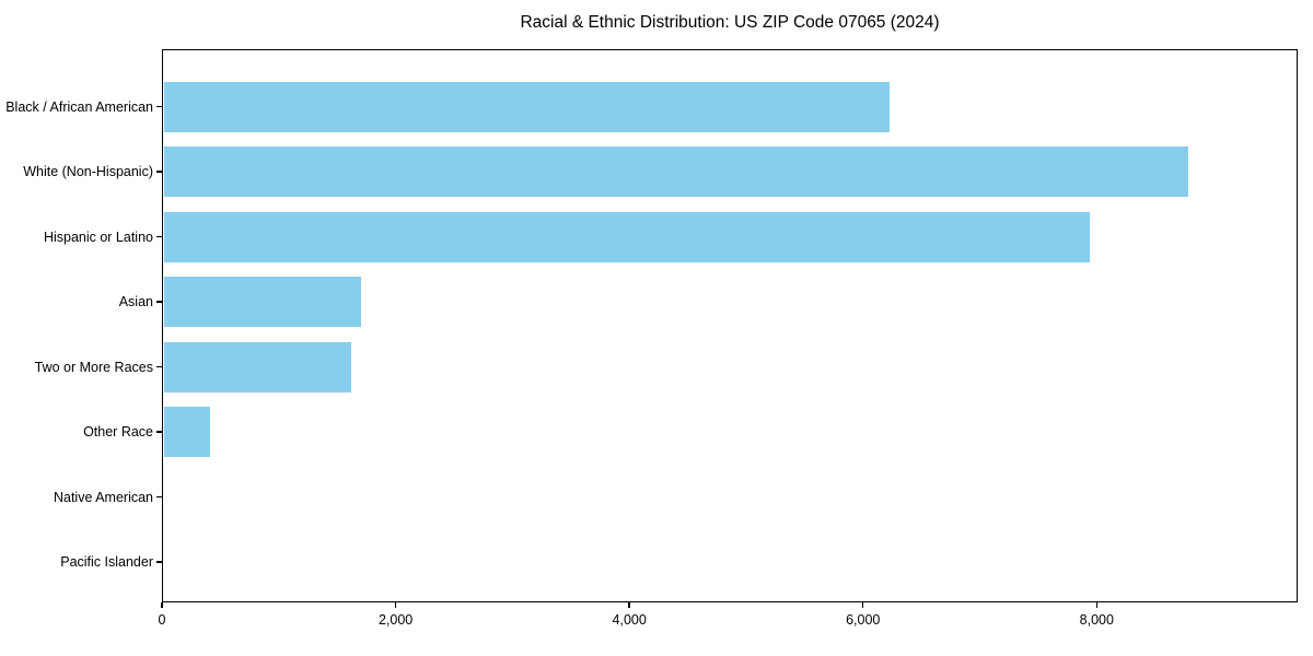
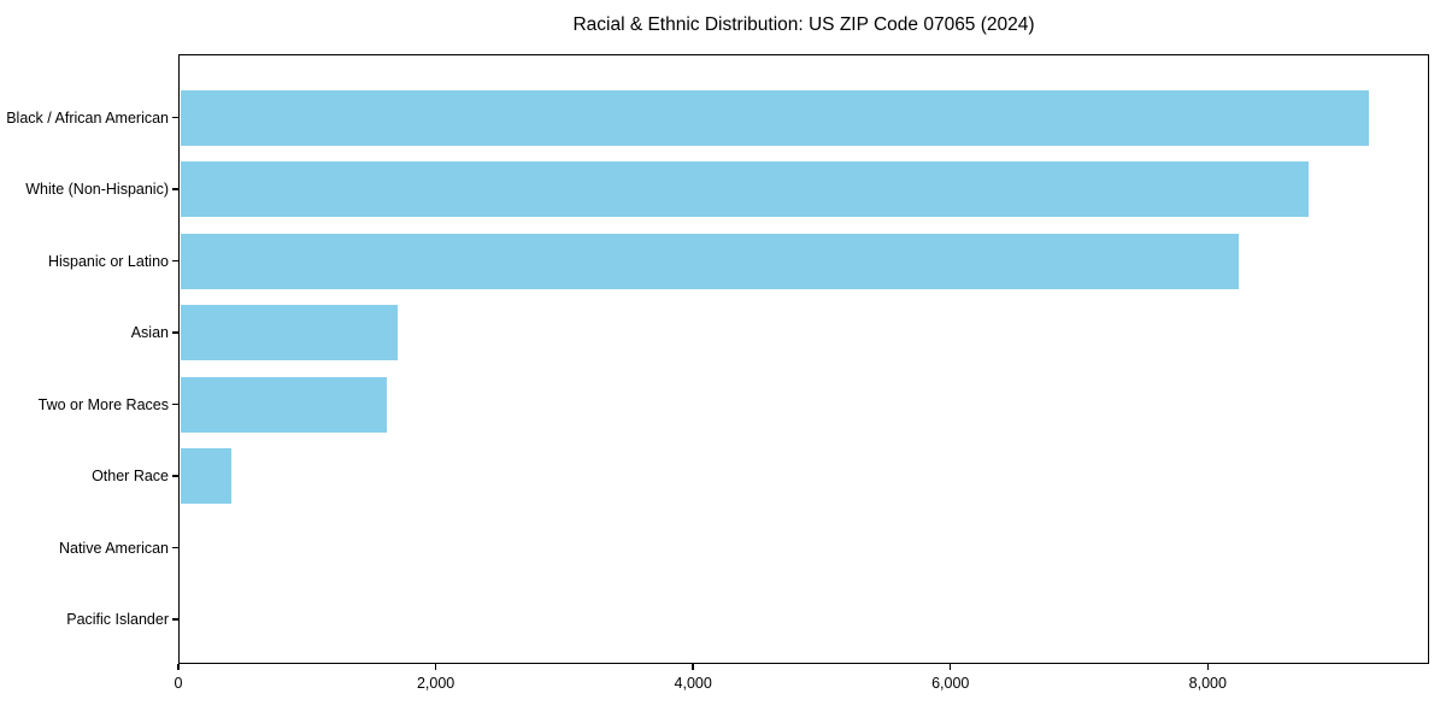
Black / African American: 6230 -> 9250
Hispanic or Latino: 7940 -> 8240
